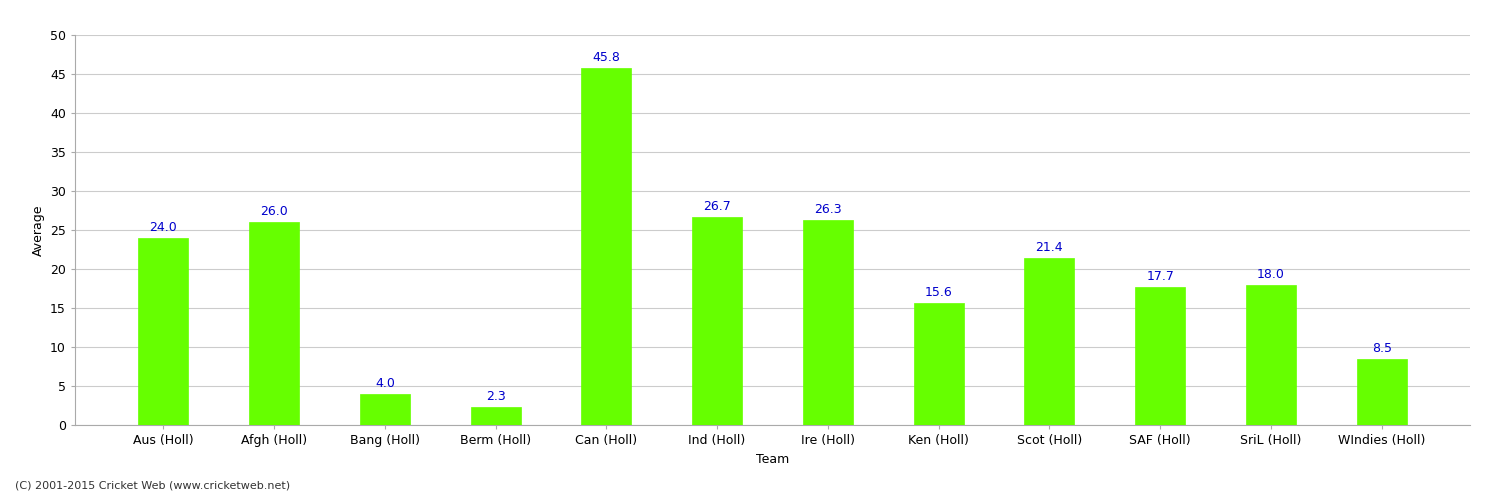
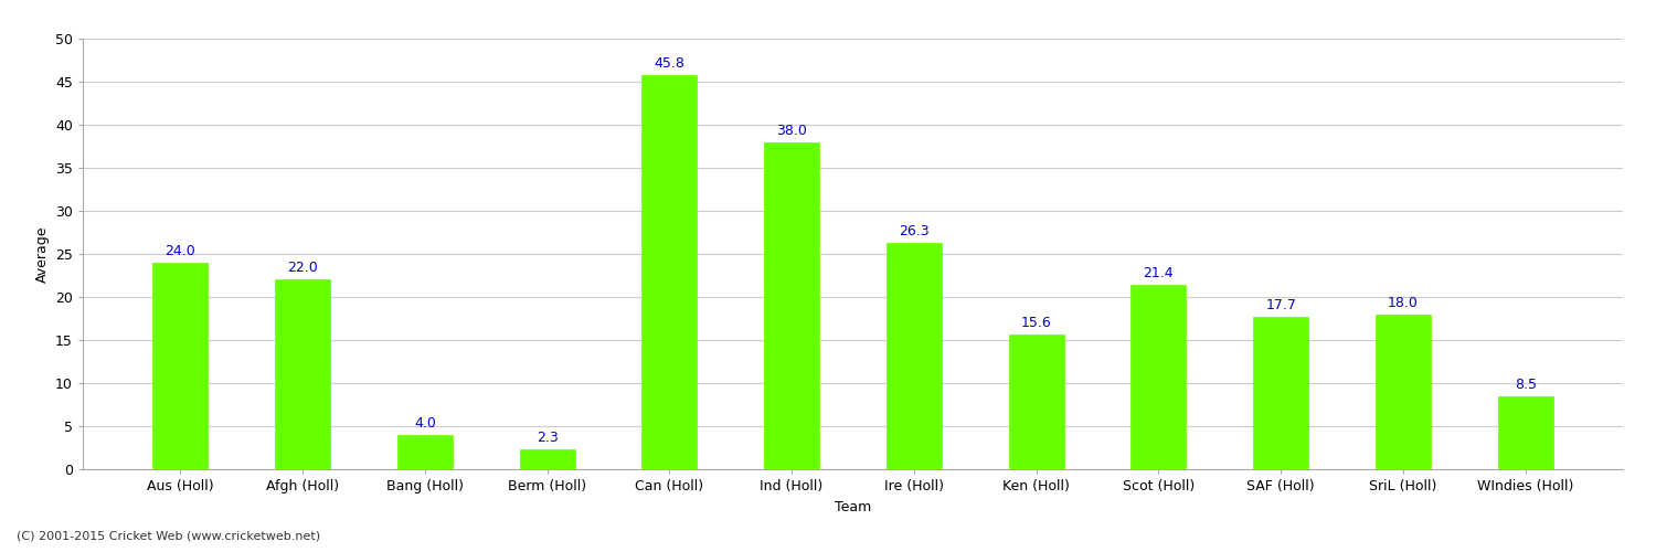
Afgh (Holl): 26.0 -> 22.0
Ind (Holl): 26.7 -> 38.0
